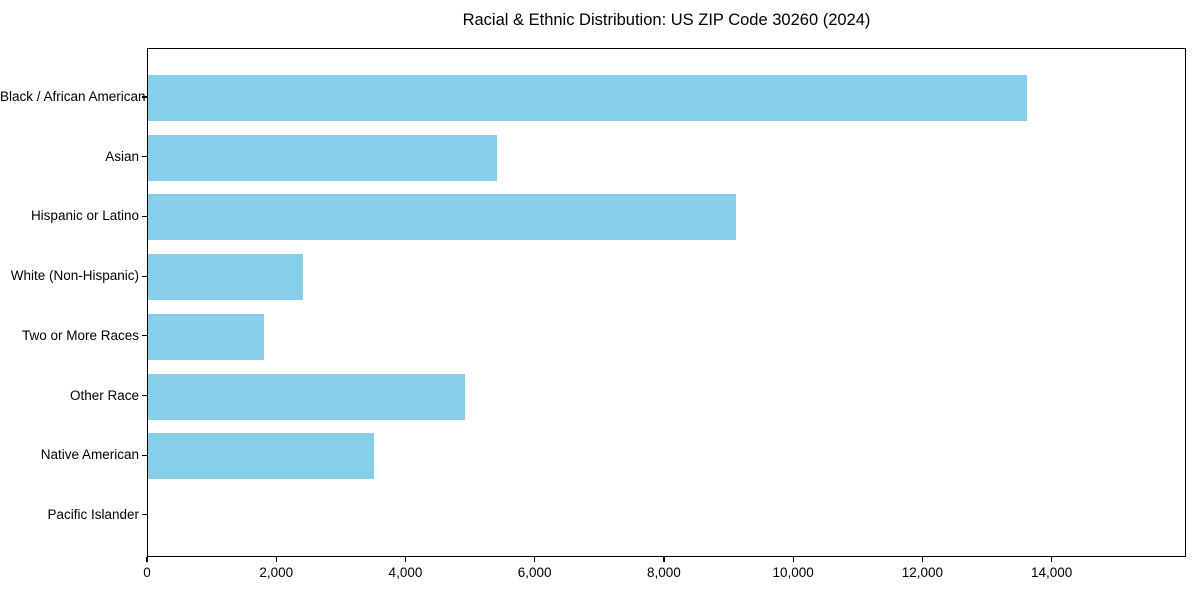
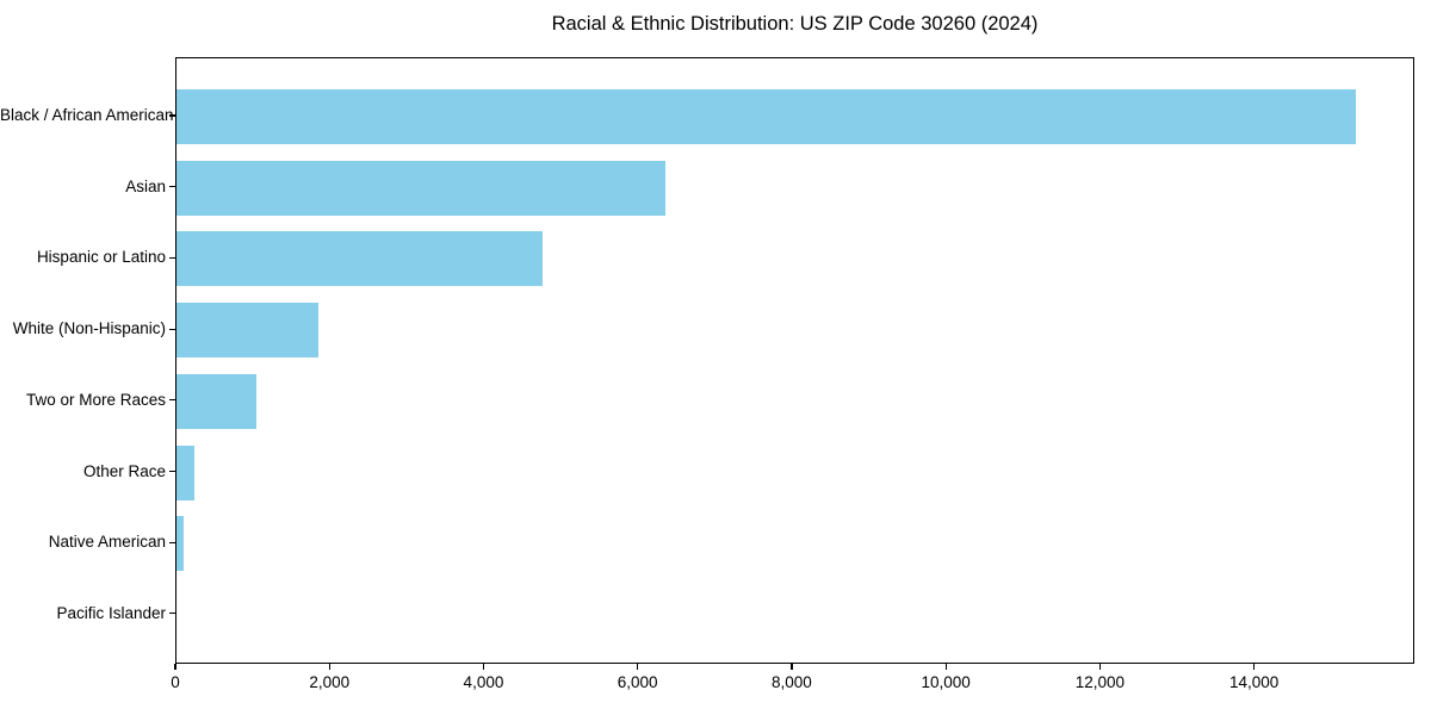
Black / African American: 13600 -> 15300
Asian: 5400 -> 6400
Hispanic or Latino: 9100 -> 4800
White (Non-Hispanic): 2400 -> 1800
Two or More Races: 1800 -> 1000
Other Race: 4900 -> 200
Native American: 3500 -> 100
